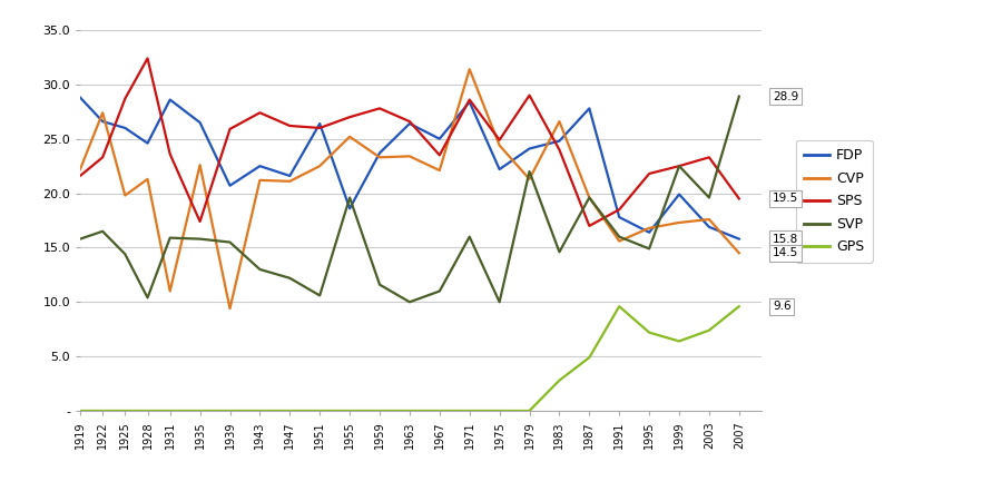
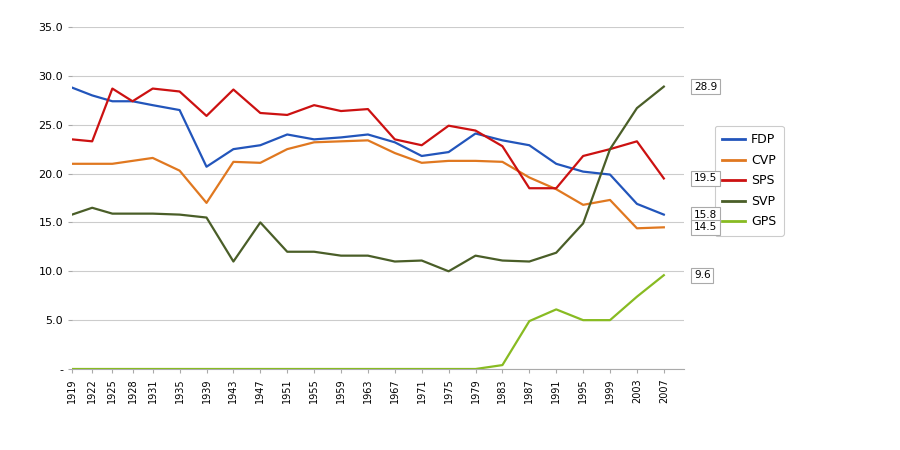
CVP/1919: 22.2 -> 21.0
SPS/1919: 21.6 -> 23.5
FDP/1922: 26.6 -> 28.0
CVP/1922: 27.4 -> 21.0
FDP/1925: 26.0 -> 27.4
CVP/1925: 19.8 -> 21.0
SVP/1925: 14.4 -> 15.9
FDP/1928: 24.6 -> 27.4
SPS/1928: 32.4 -> 27.4
SVP/1928: 10.4 -> 15.9
FDP/1931: 28.6 -> 27.0
CVP/1931: 11.0 -> 21.6
SPS/1931: 23.6 -> 28.7
CVP/1935: 22.6 -> 20.3
SPS/1935: 17.4 -> 28.4
CVP/1939: 9.4 -> 17.0
SPS/1943: 27.4 -> 28.6
SVP/1943: 13.0 -> 11.0
FDP/1947: 21.6 -> 22.9
SVP/1947: 12.2 -> 15.0
FDP/1951: 26.4 -> 24.0
SVP/1951: 10.6 -> 12.0
FDP/1955: 18.6 -> 23.5
CVP/1955: 25.2 -> 23.2
SVP/1955: 19.6 -> 12.0
SPS/1959: 27.8 -> 26.4
FDP/1963: 26.4 -> 24.0
SVP/1963: 10.0 -> 11.6
FDP/1967: 25.0 -> 23.2
FDP/1971: 28.4 -> 21.8
CVP/1971: 31.4 -> 21.1
SPS/1971: 28.6 -> 22.9
SVP/1971: 16.0 -> 11.1
CVP/1975: 24.4 -> 21.3
SPS/1979: 29.0 -> 24.4
SVP/1979: 22.0 -> 11.6
FDP/1983: 24.8 -> 23.4
CVP/1983: 26.6 -> 21.2
SPS/1983: 24.0 -> 22.8
SVP/1983: 14.6 -> 11.1
GPS/1983: 2.8 -> 0.4
FDP/1987: 27.8 -> 22.9
SPS/1987: 17.0 -> 18.5
SVP/1987: 19.6 -> 11.0
FDP/1991: 17.8 -> 21.0
CVP/1991: 15.6 -> 18.4
SVP/1991: 16.0 -> 11.9
GPS/1991: 9.6 -> 6.1
FDP/1995: 16.4 -> 20.2
GPS/1995: 7.2 -> 5.0
GPS/1999: 6.4 -> 5.0
CVP/2003: 17.6 -> 14.4
SVP/2003: 19.6 -> 26.7
